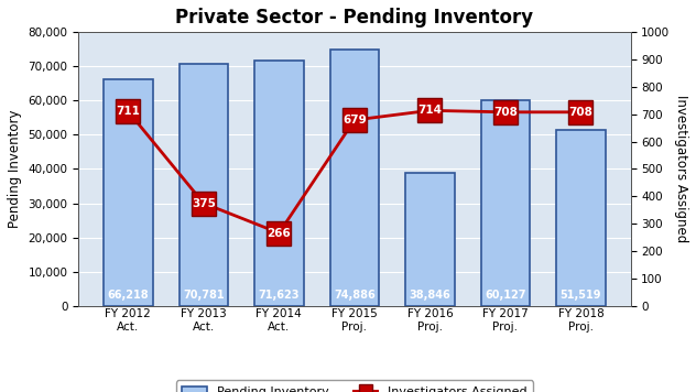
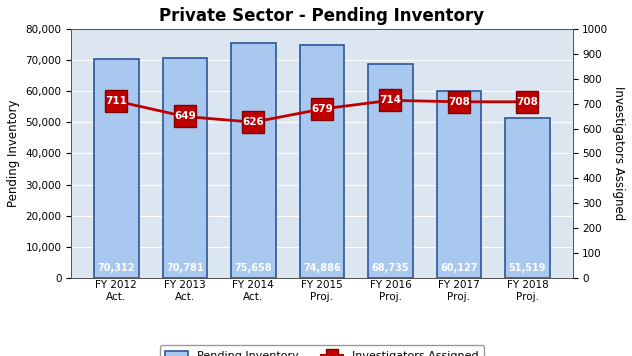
Pending Inventory/FY 2012 Act.: 66,218 -> 70,312
Investigators Assigned/FY 2013 Act.: 375 -> 649
Pending Inventory/FY 2014 Act.: 71,623 -> 75,658
Investigators Assigned/FY 2014 Act.: 266 -> 626
Pending Inventory/FY 2016 Proj.: 38,846 -> 68,735
